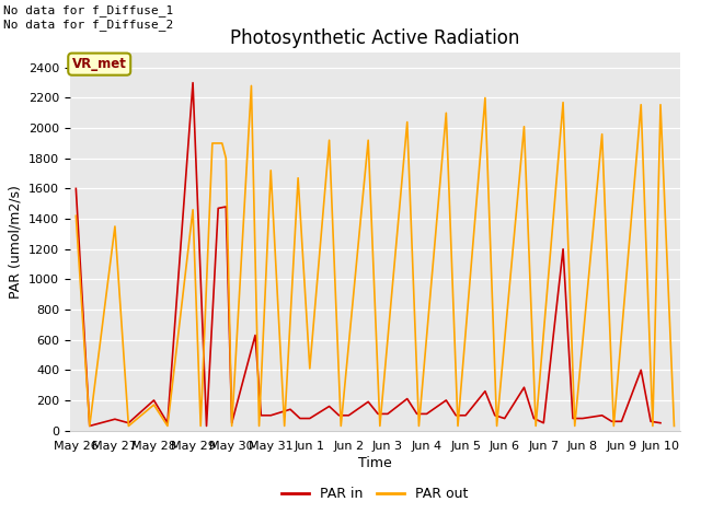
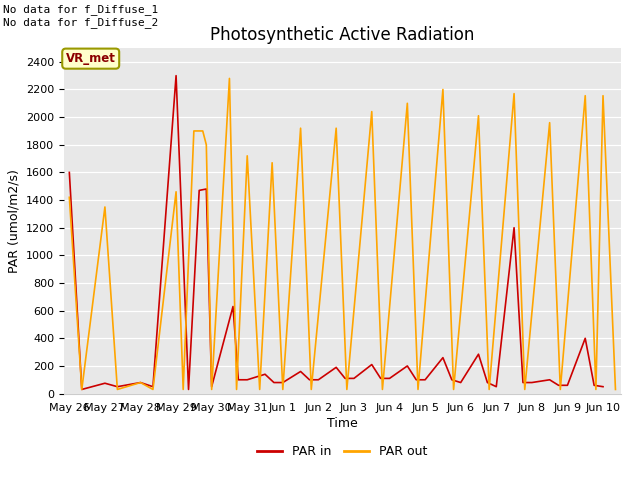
PAR in/May 28: 200 -> 80
PAR out/May 28: 170 -> 80
PAR out/Jun 1: 410 -> 30
